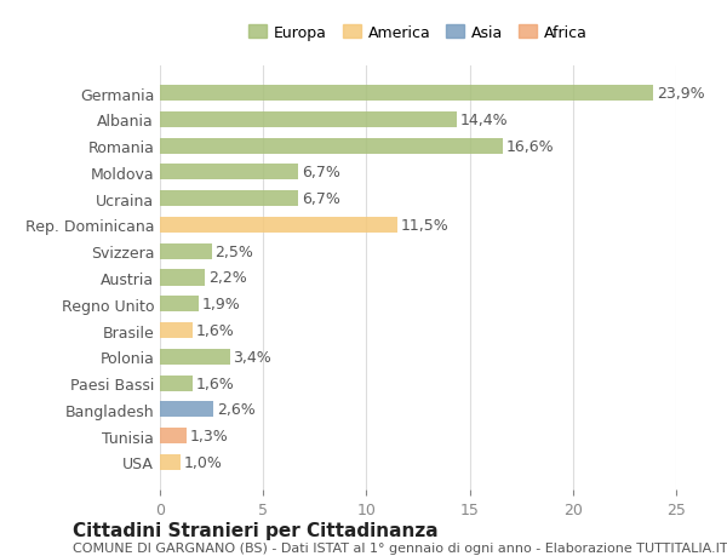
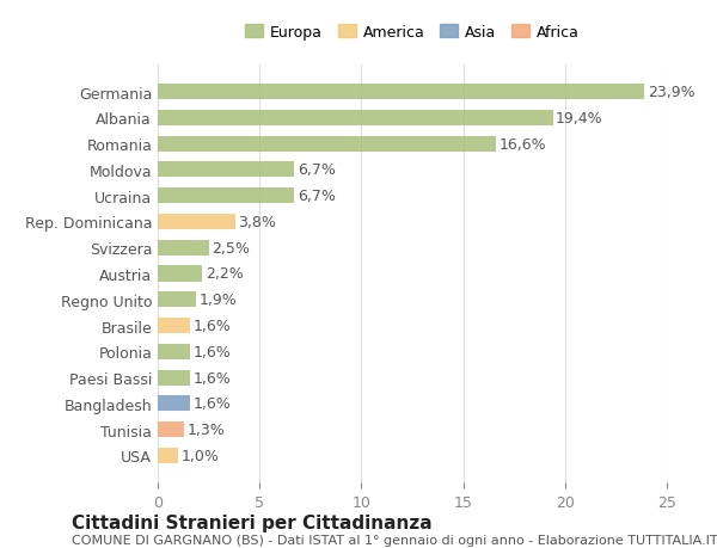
Albania: 14,4% -> 19,4%
Rep. Dominicana: 11,5% -> 3,8%
Polonia: 3,4% -> 1,6%
Bangladesh: 2,6% -> 1,6%
